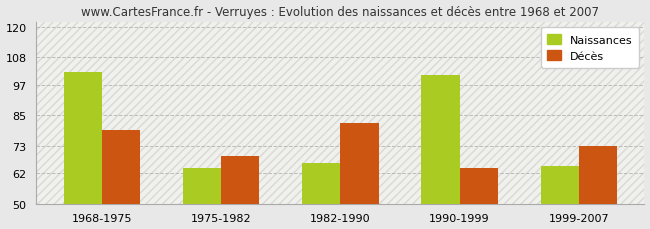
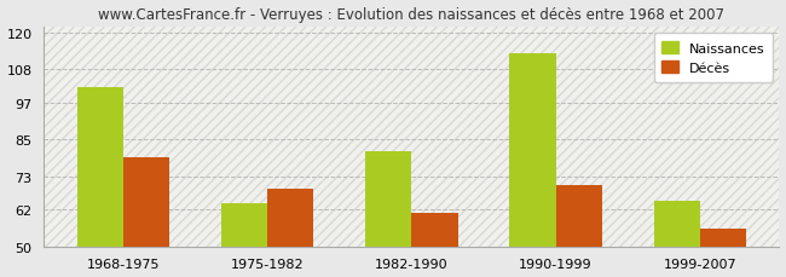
Naissances/1982-1990: 66 -> 81
Décès/1982-1990: 82 -> 61
Naissances/1990-1999: 101 -> 113
Décès/1990-1999: 64 -> 70
Décès/1999-2007: 73 -> 56
